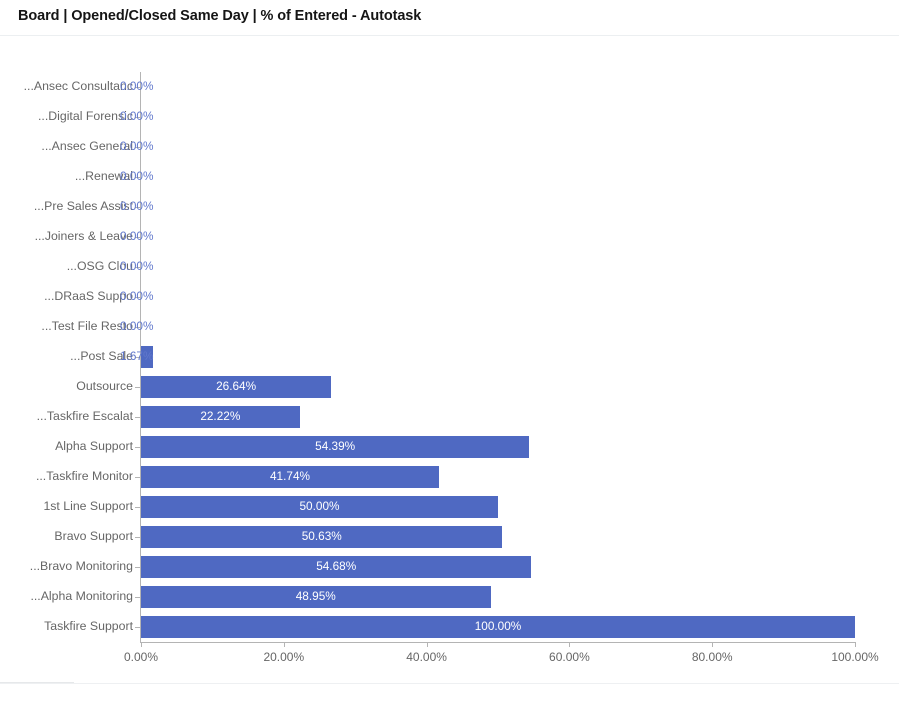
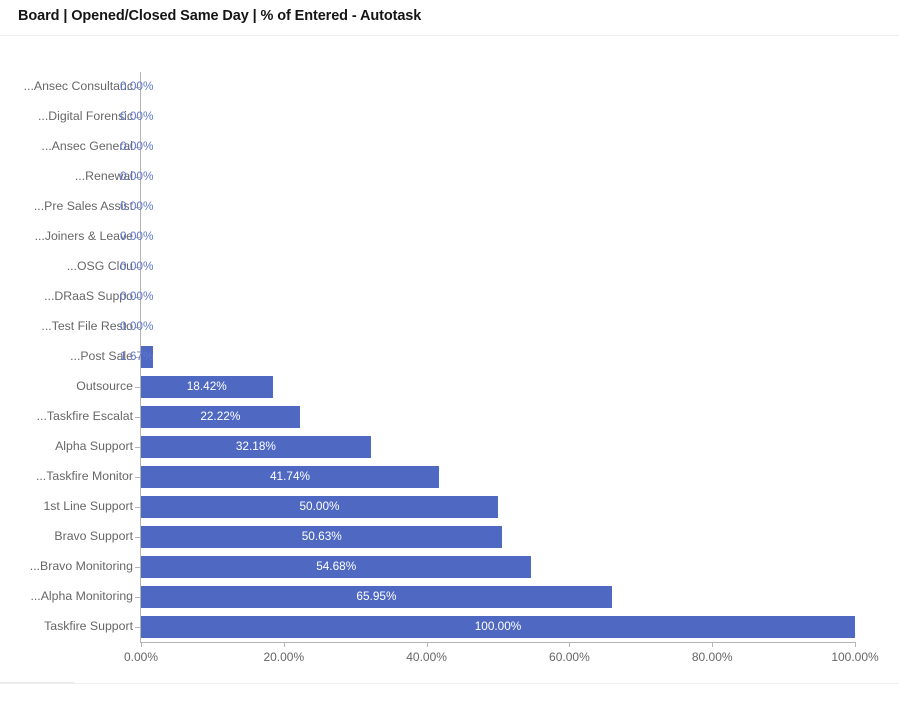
Outsource: 26.64% -> 18.42%
Alpha Support: 54.39% -> 32.18%
Alpha Monitoring...: 48.95% -> 65.95%
